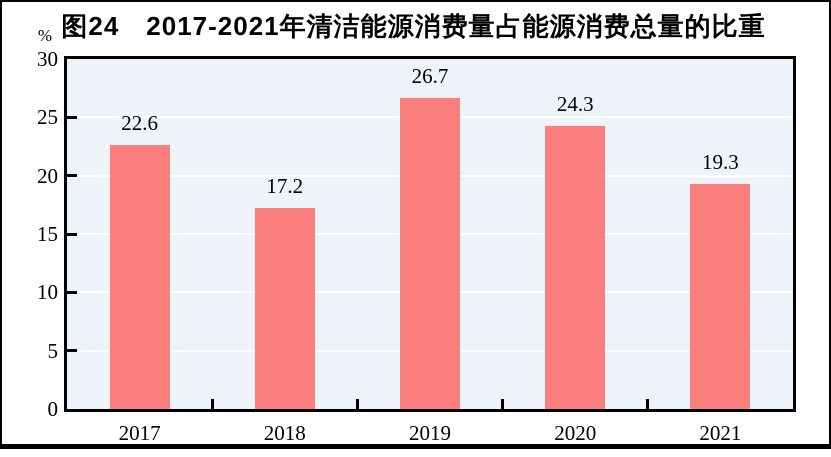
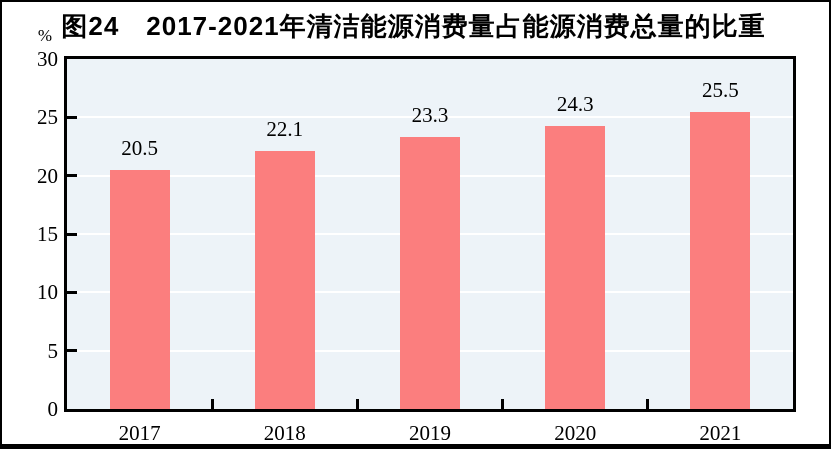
2017: 22.6 -> 20.5
2018: 17.2 -> 22.1
2019: 26.7 -> 23.3
2021: 19.3 -> 25.5
